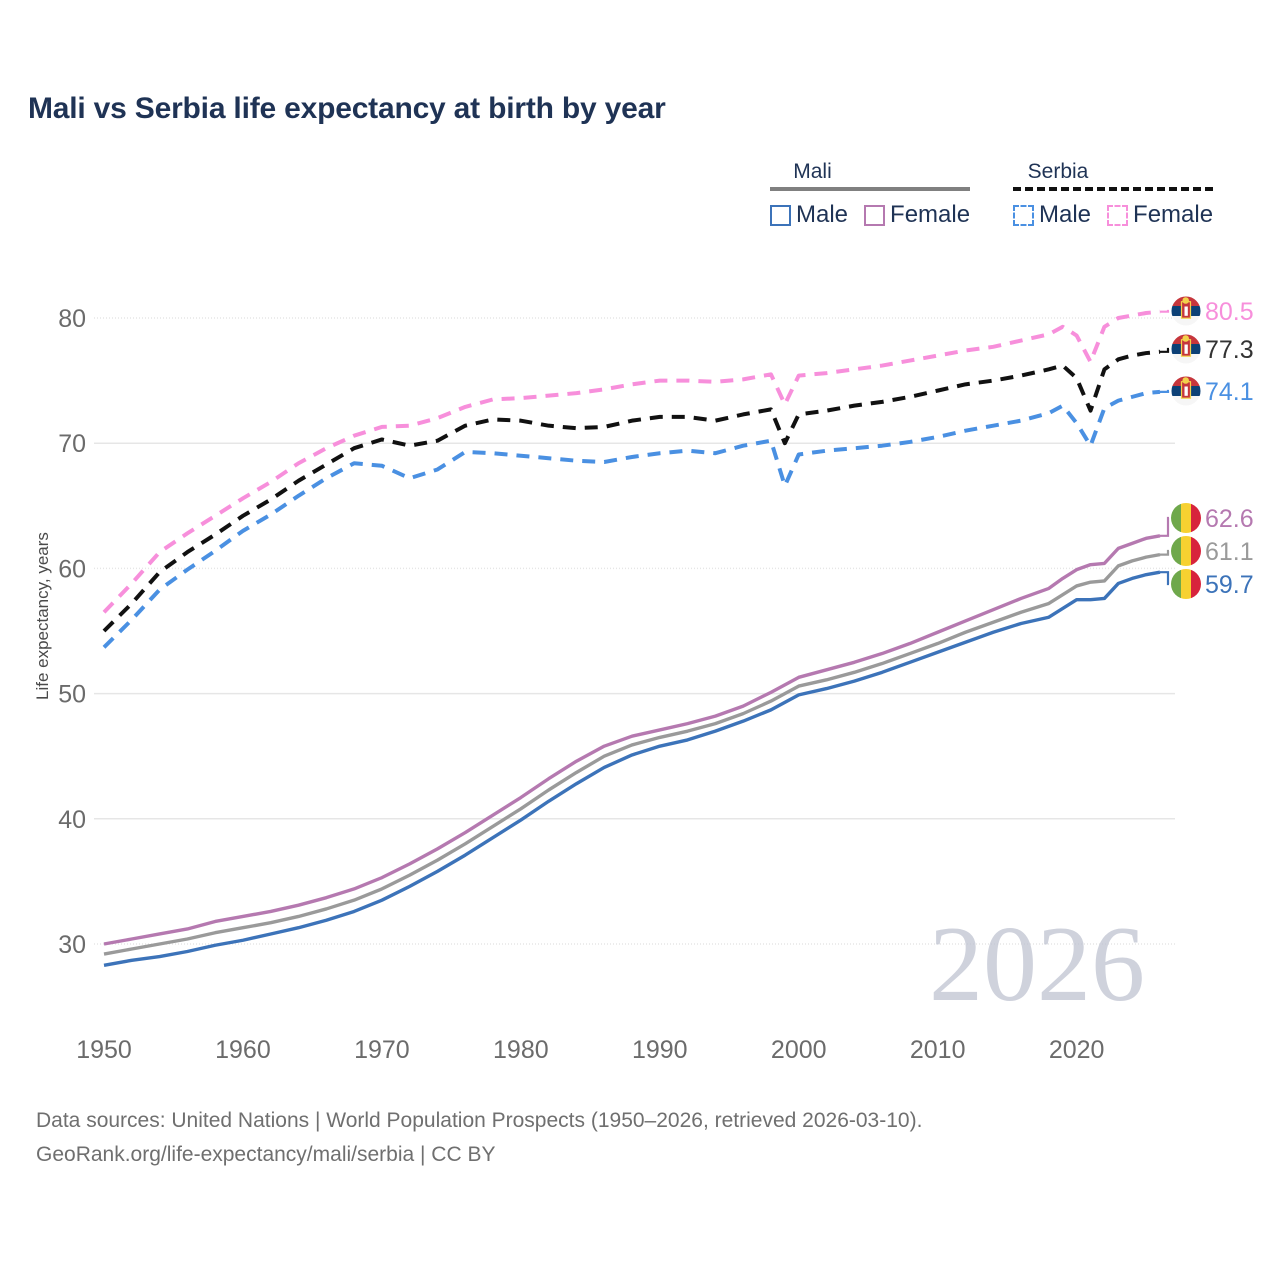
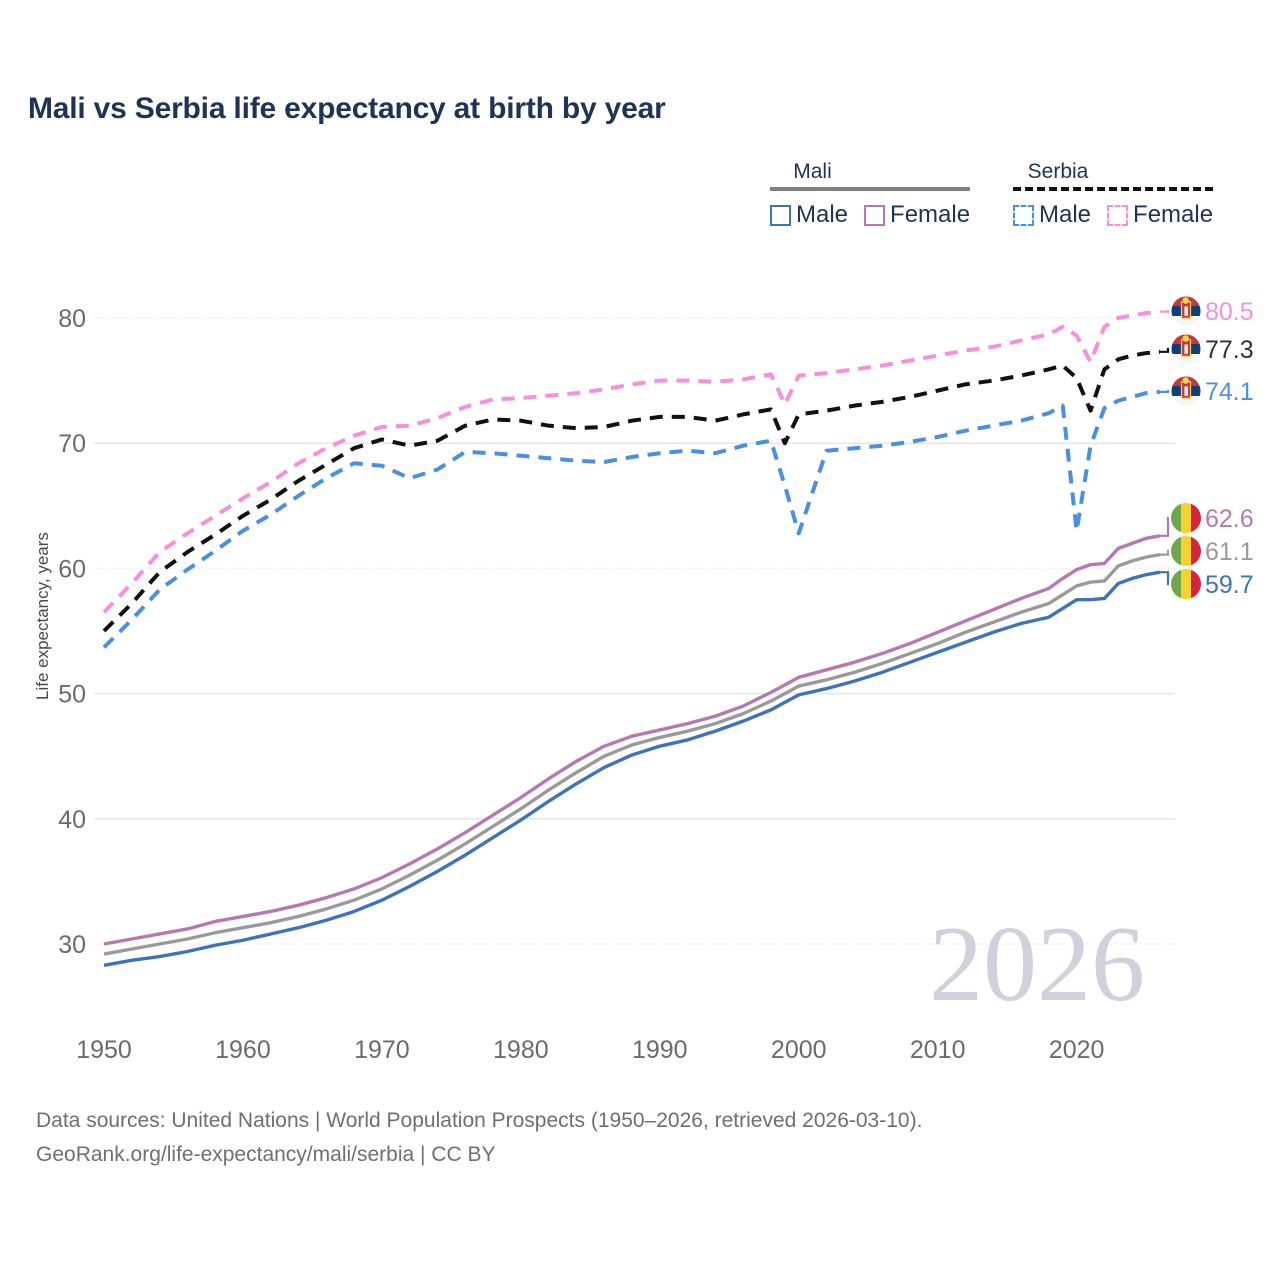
Serbia Male/2000: 69.1 -> 62.8
Serbia Male/2020: 71.6 -> 63.0
